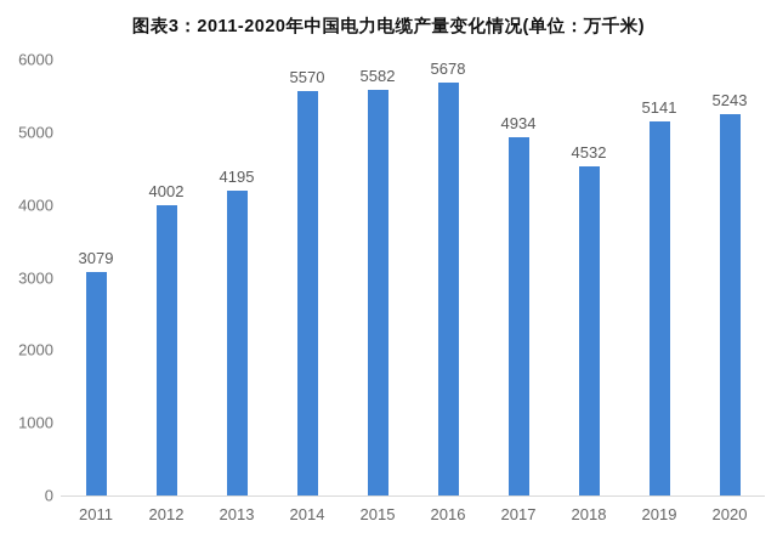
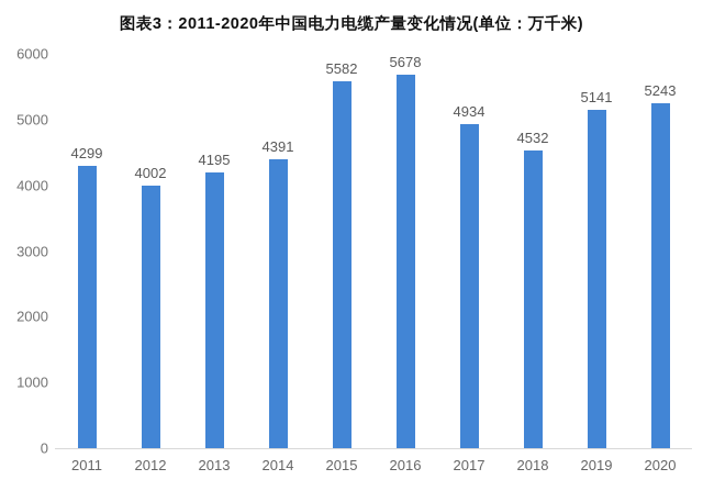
2011: 3079 -> 4299
2014: 5570 -> 4391
